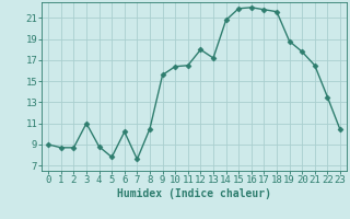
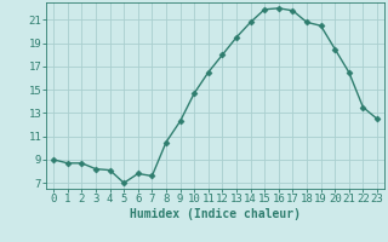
3: 11.0 -> 8.2
4: 8.8 -> 8.1
5: 7.8 -> 7.0
6: 10.2 -> 7.8
9: 15.6 -> 12.3
10: 16.4 -> 14.7
13: 17.2 -> 19.5
18: 21.6 -> 20.8
19: 18.8 -> 20.5
20: 17.8 -> 18.5
23: 10.4 -> 12.5
